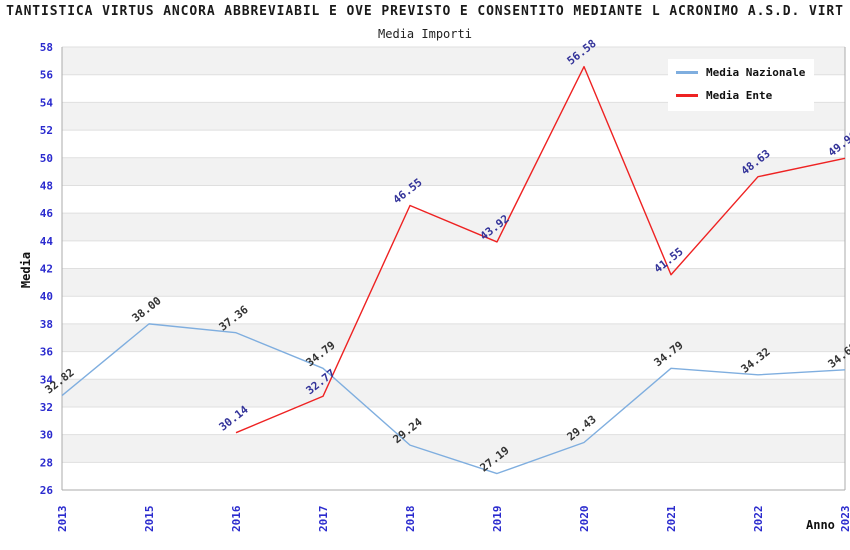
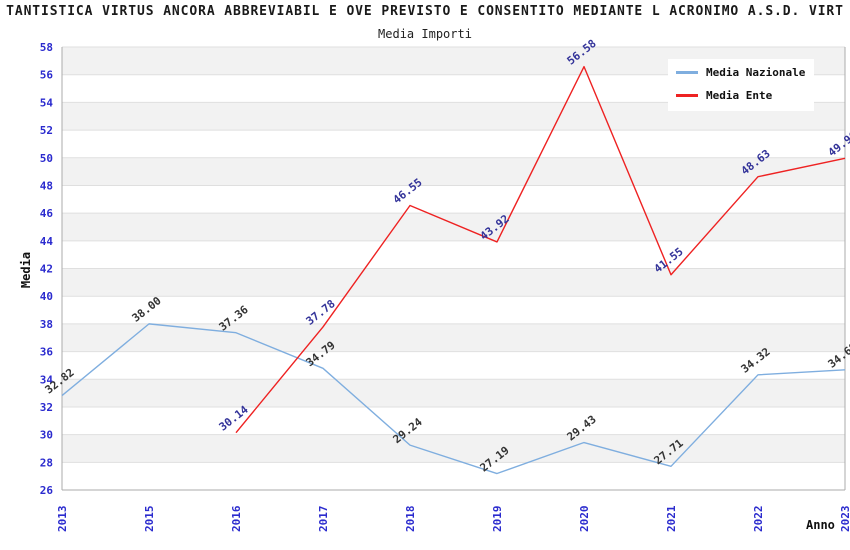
Media Ente/2017: 32.77 -> 37.78
Media Nazionale/2021: 34.79 -> 27.71
